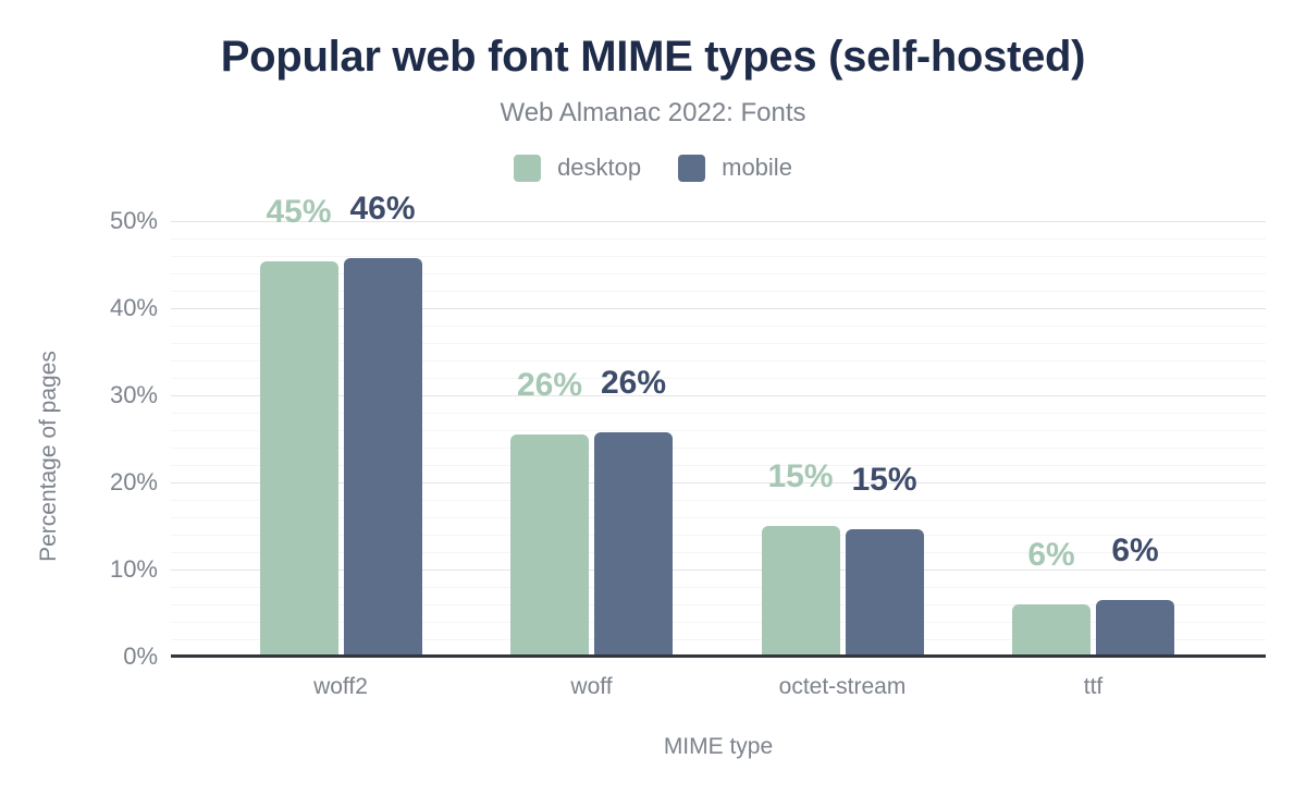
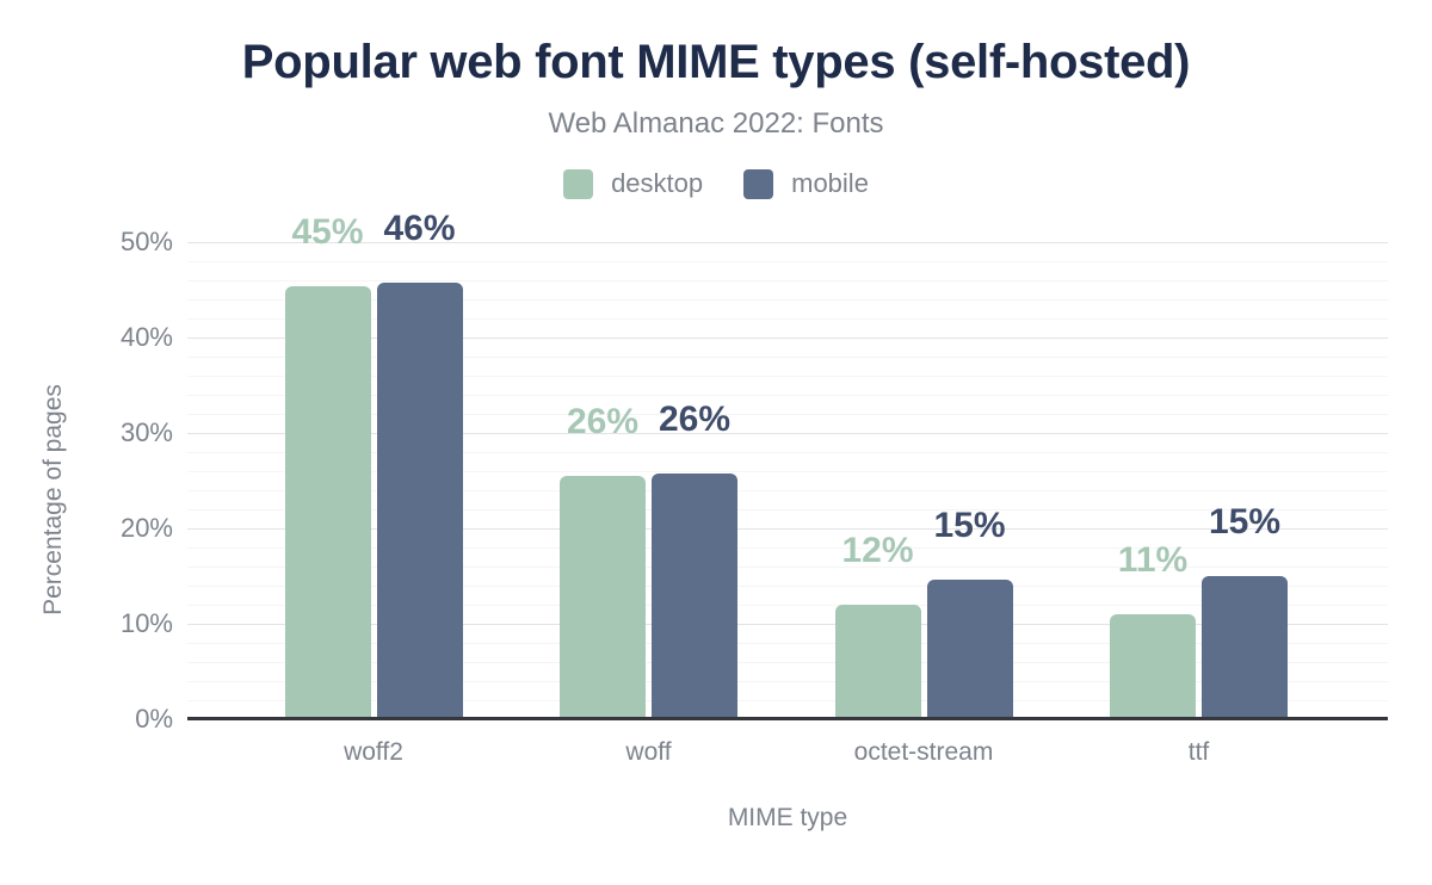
desktop/octet-stream: 15% -> 12%
desktop/ttf: 6% -> 11%
mobile/ttf: 6% -> 15%
